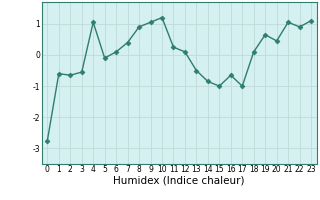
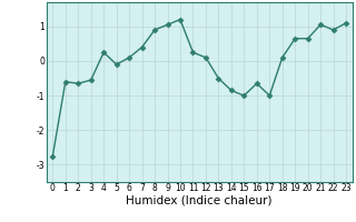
4: 1.05 -> 0.25
20: 0.45 -> 0.65
